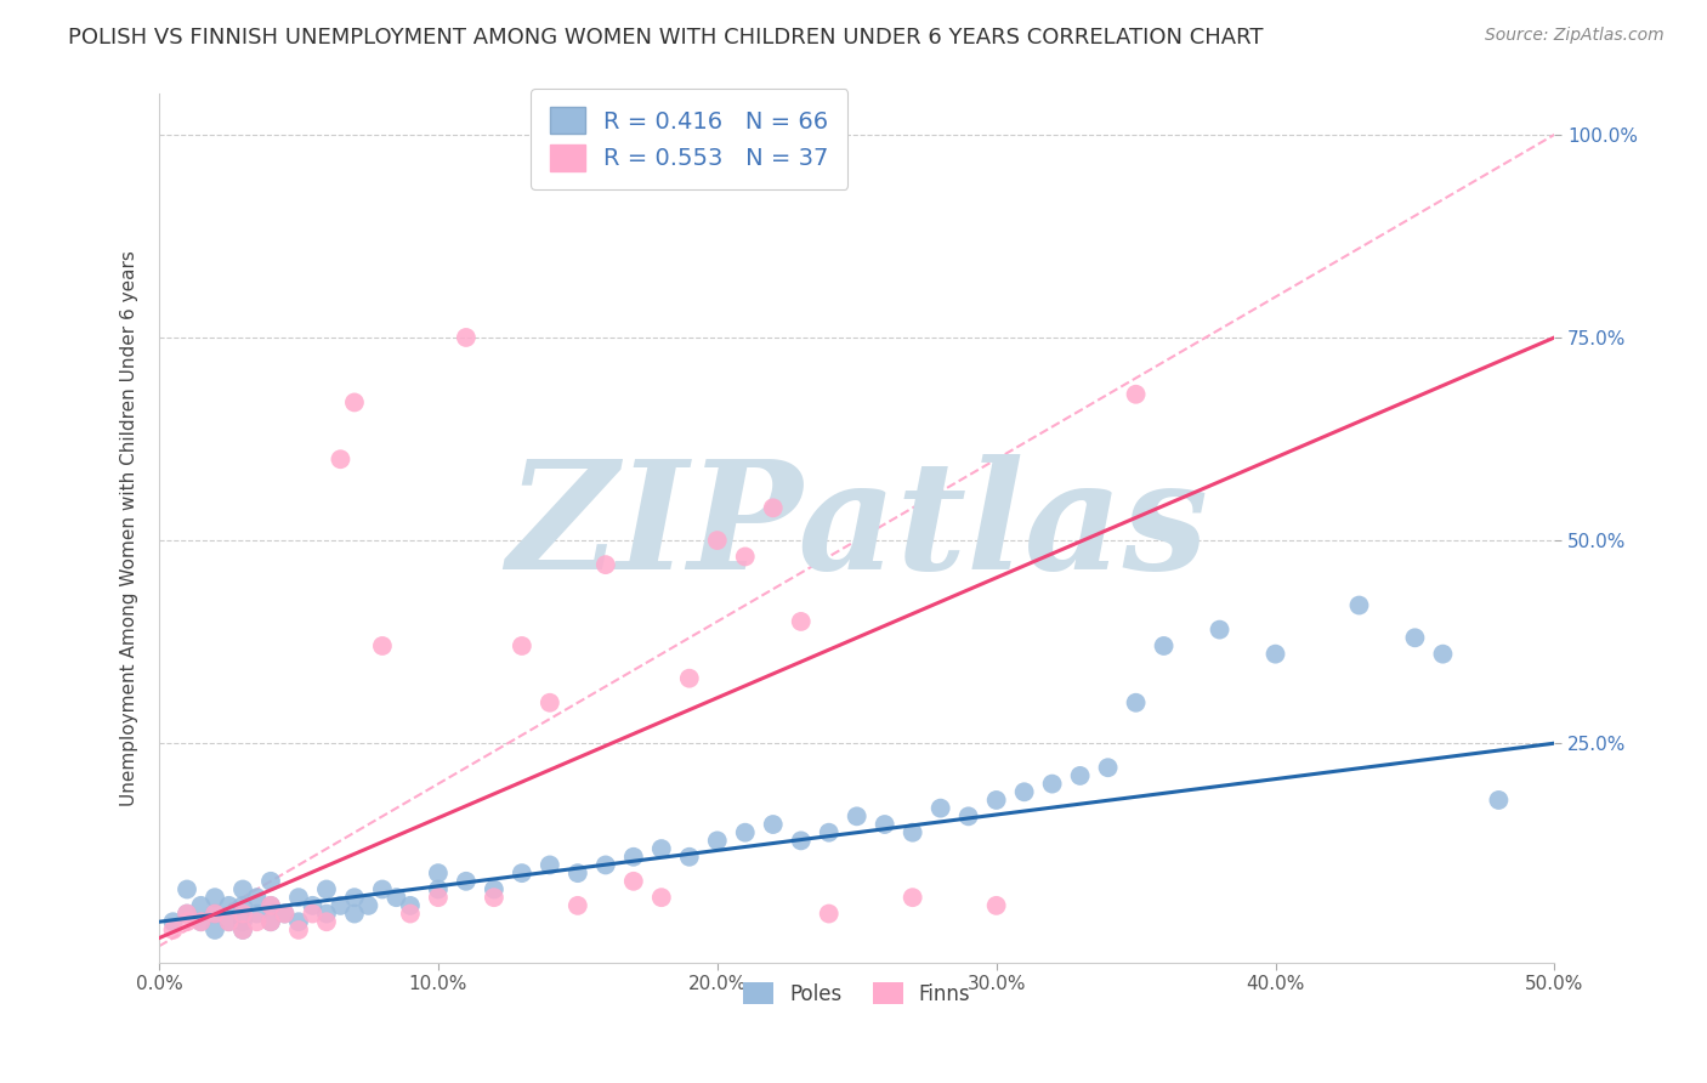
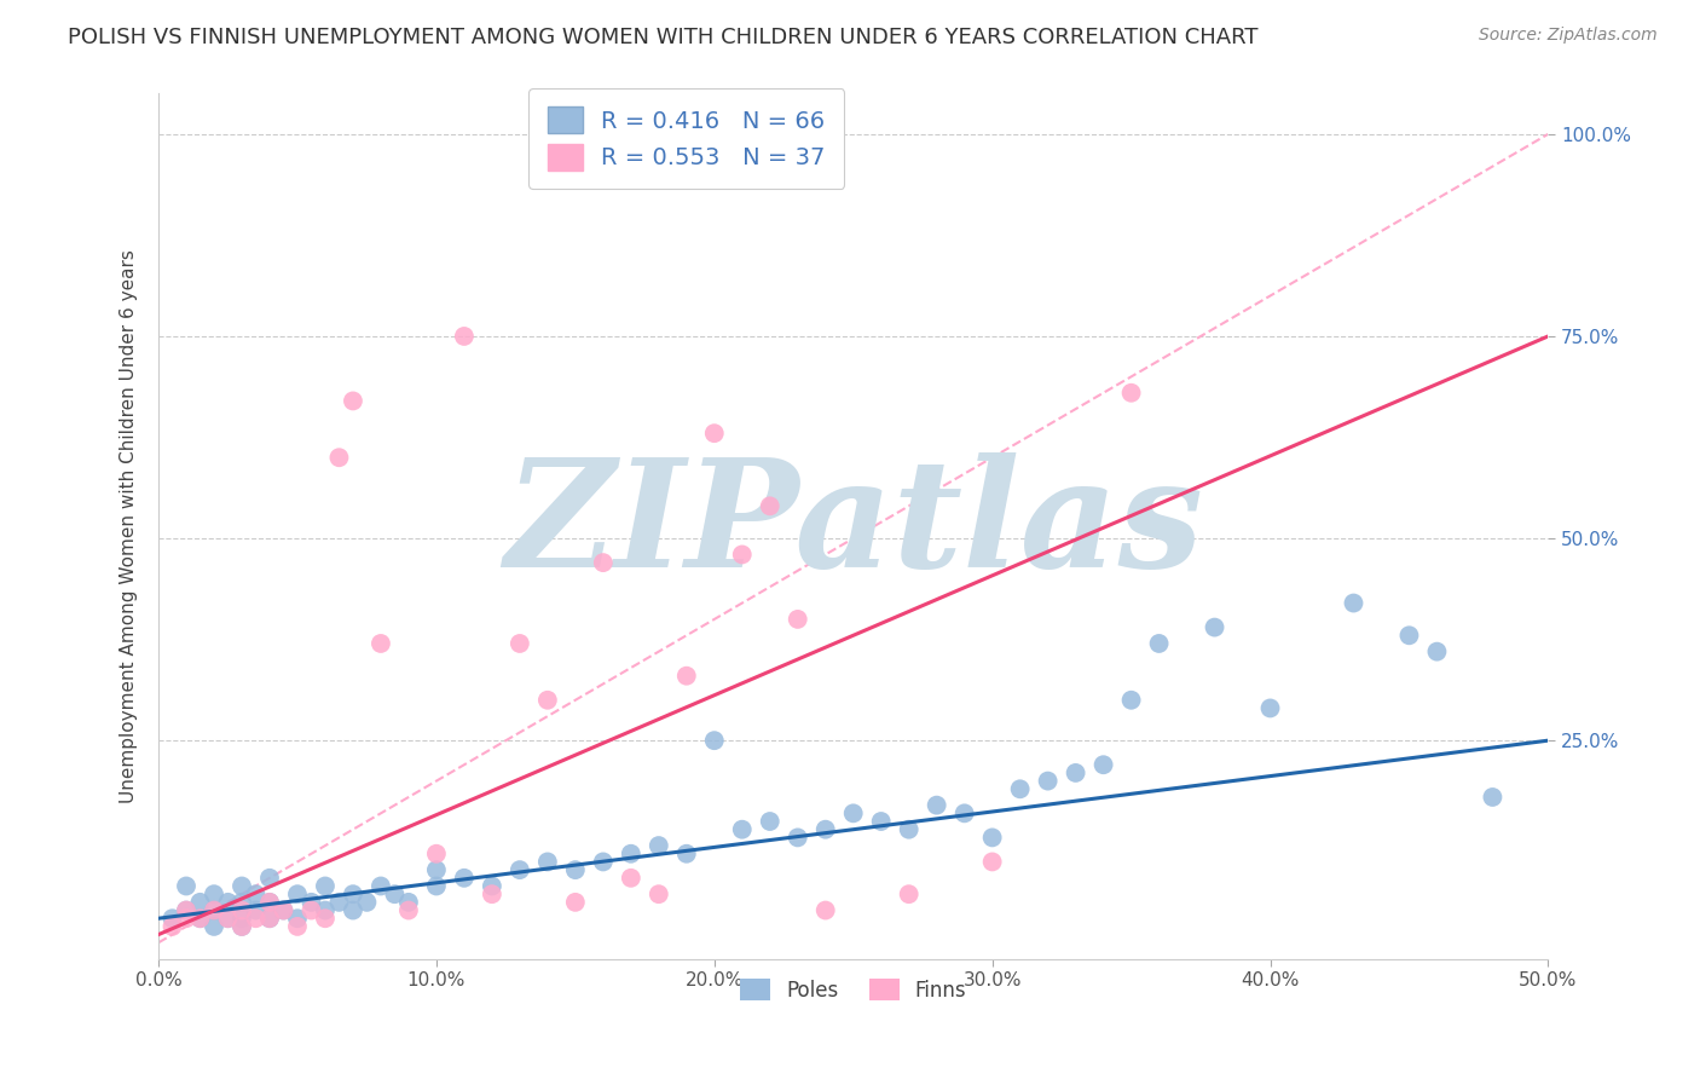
Finns/10.0%: 6% -> 11%
Poles/20.0%: 13% -> 25%
Finns/20.0%: 50% -> 63%
Poles/30.0%: 18% -> 13%
Finns/30.0%: 5% -> 10%
Poles/40.0%: 36% -> 29%
